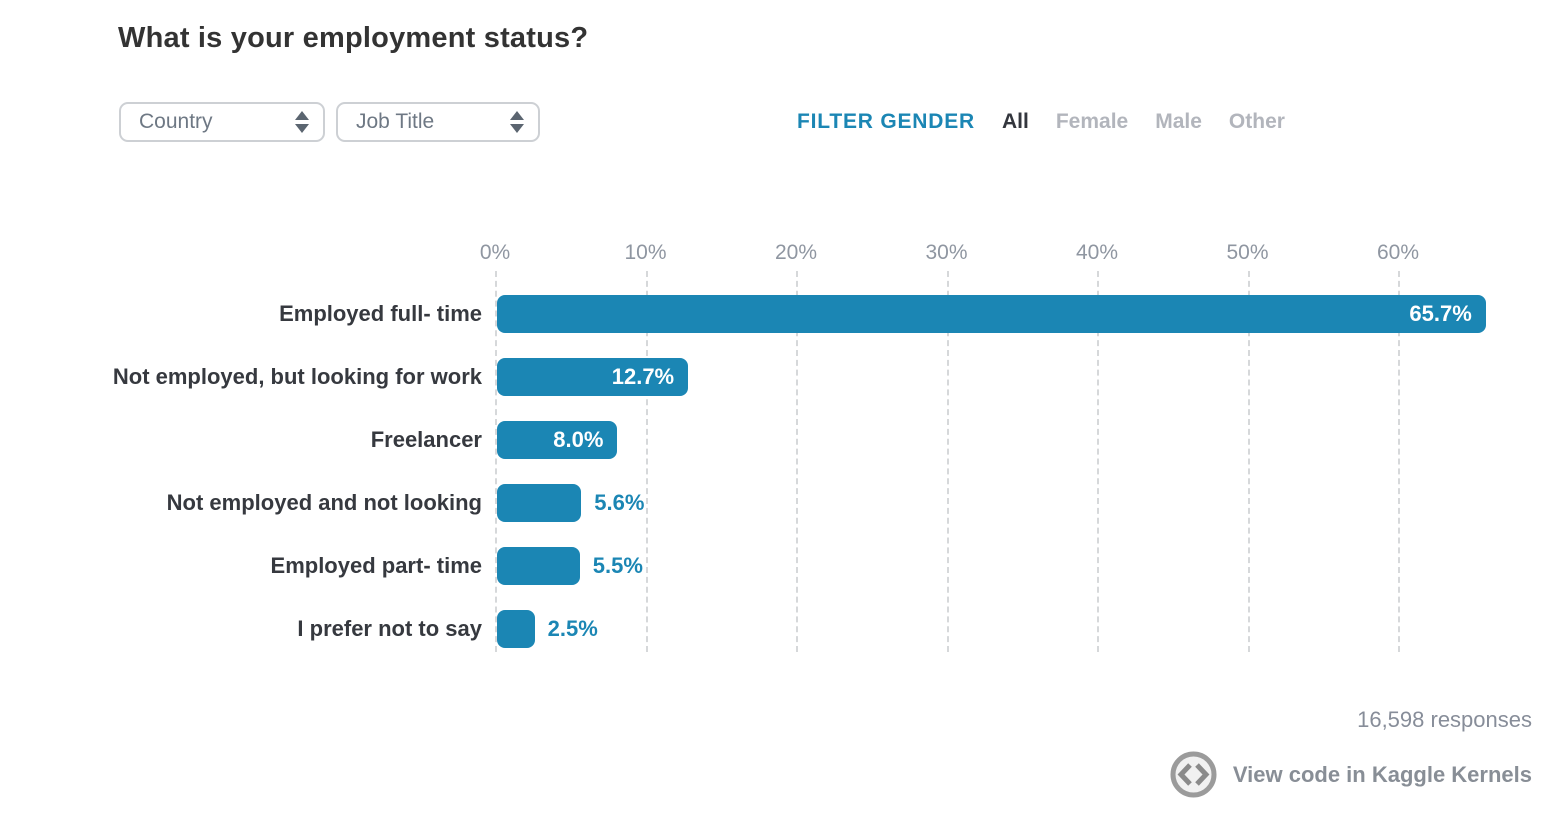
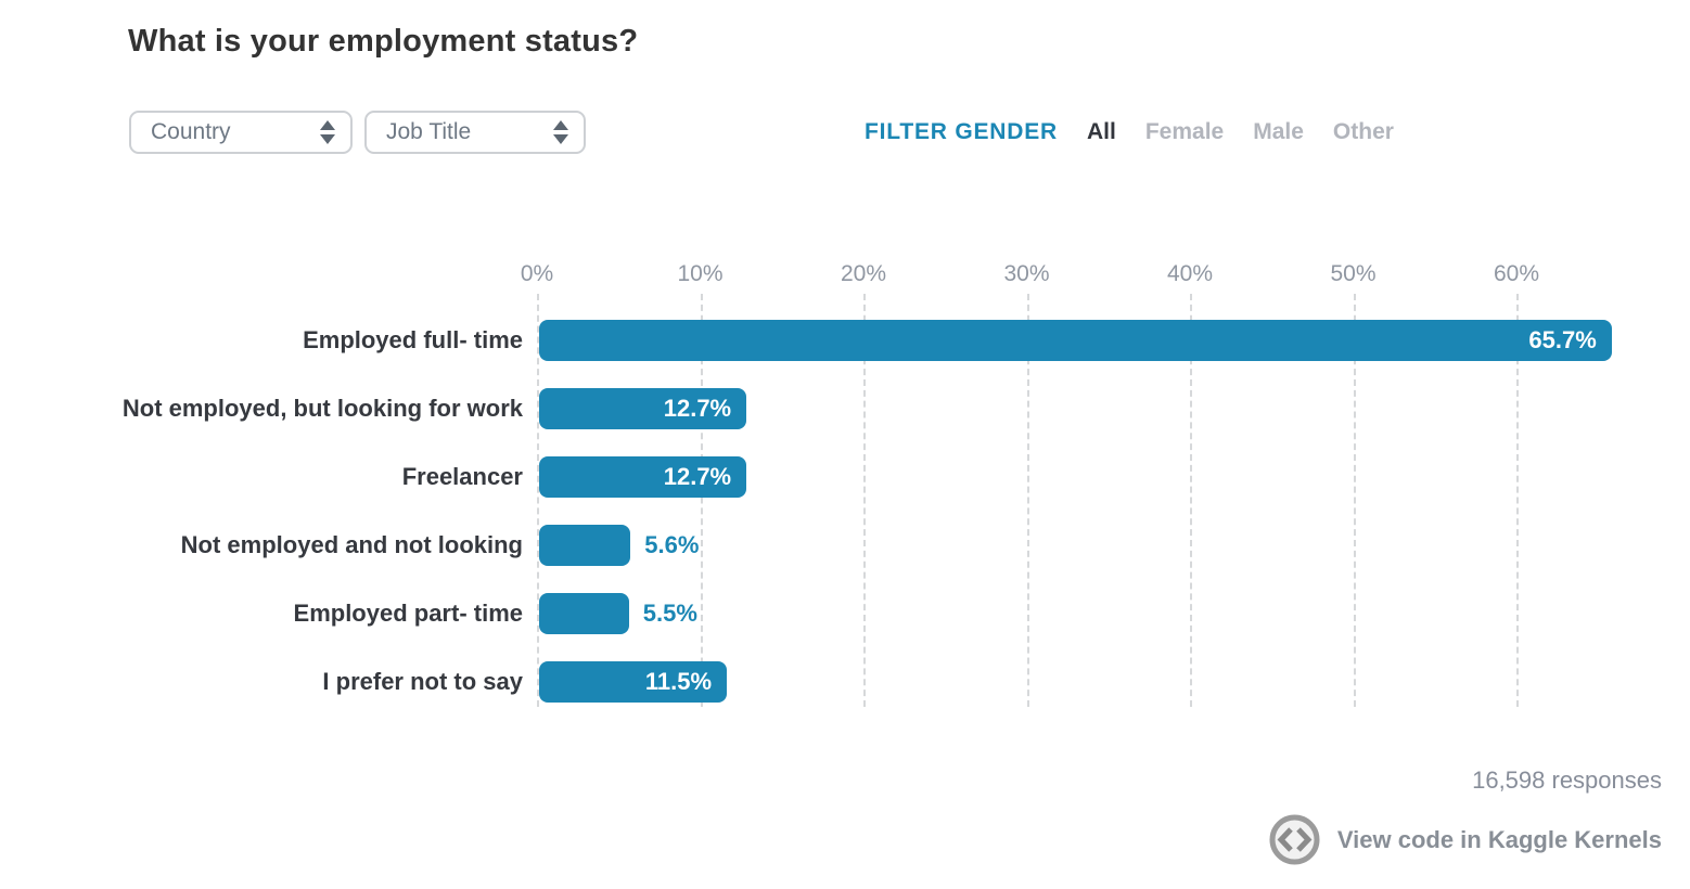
Freelancer: 8.0% -> 12.7%
I prefer not to say: 2.5% -> 11.5%
